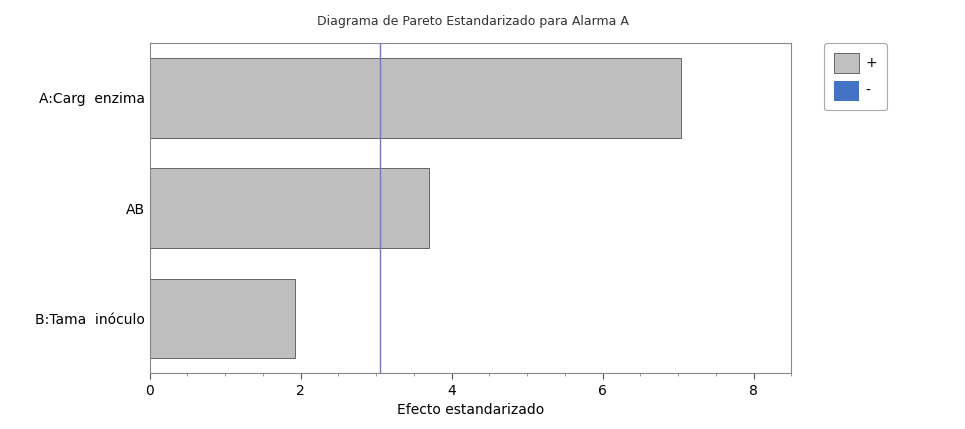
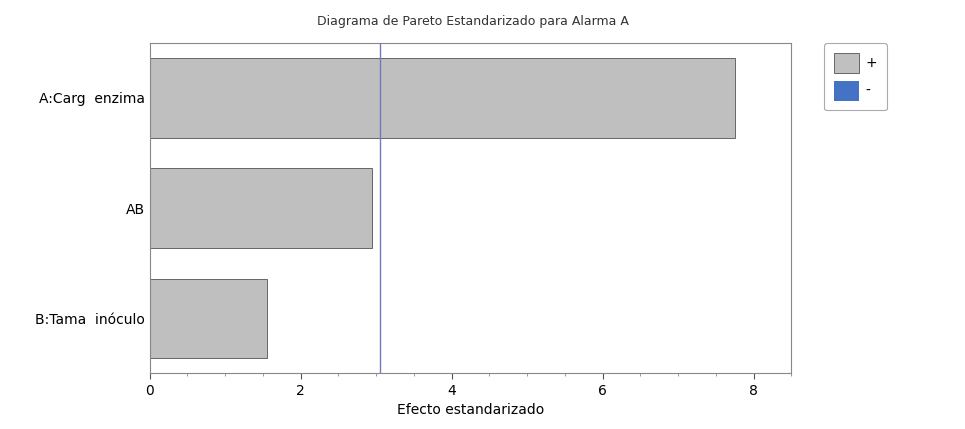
A:Carg enzima: 7.04 -> 7.75
AB: 3.70 -> 2.95
B:Tama inóculo: 1.92 -> 1.55
